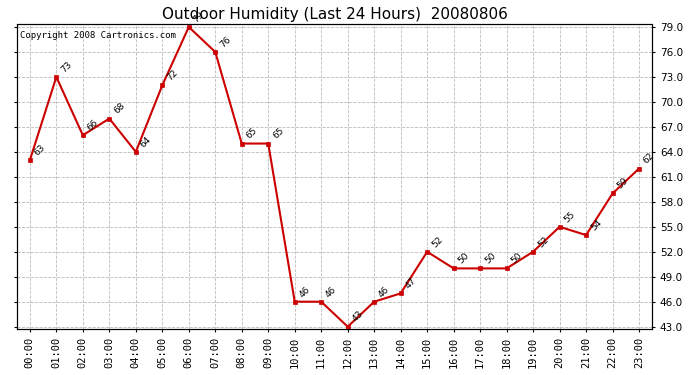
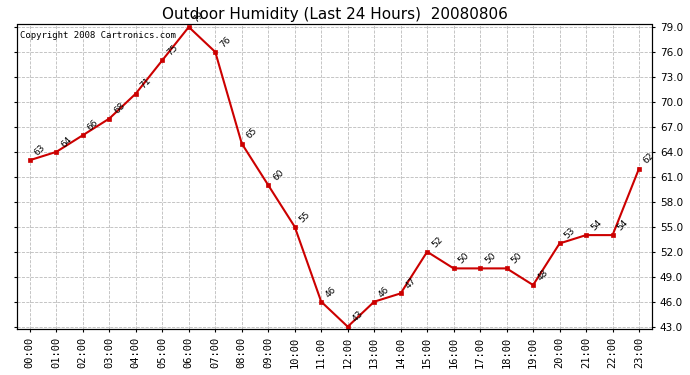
01:00: 73 -> 64
04:00: 64 -> 71
05:00: 72 -> 75
09:00: 65 -> 60
10:00: 46 -> 55
19:00: 52 -> 48
20:00: 55 -> 53
22:00: 59 -> 54
